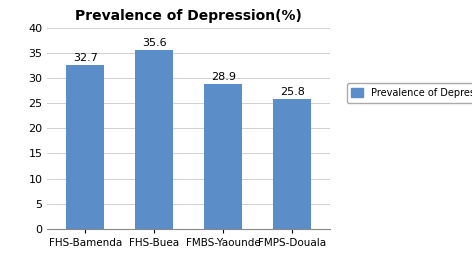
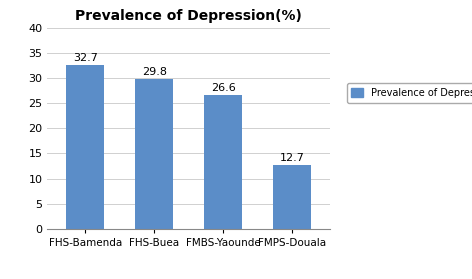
FHS-Buea: 35.6 -> 29.8
FMBS-Yaounde: 28.9 -> 26.6
FMPS-Douala: 25.8 -> 12.7
